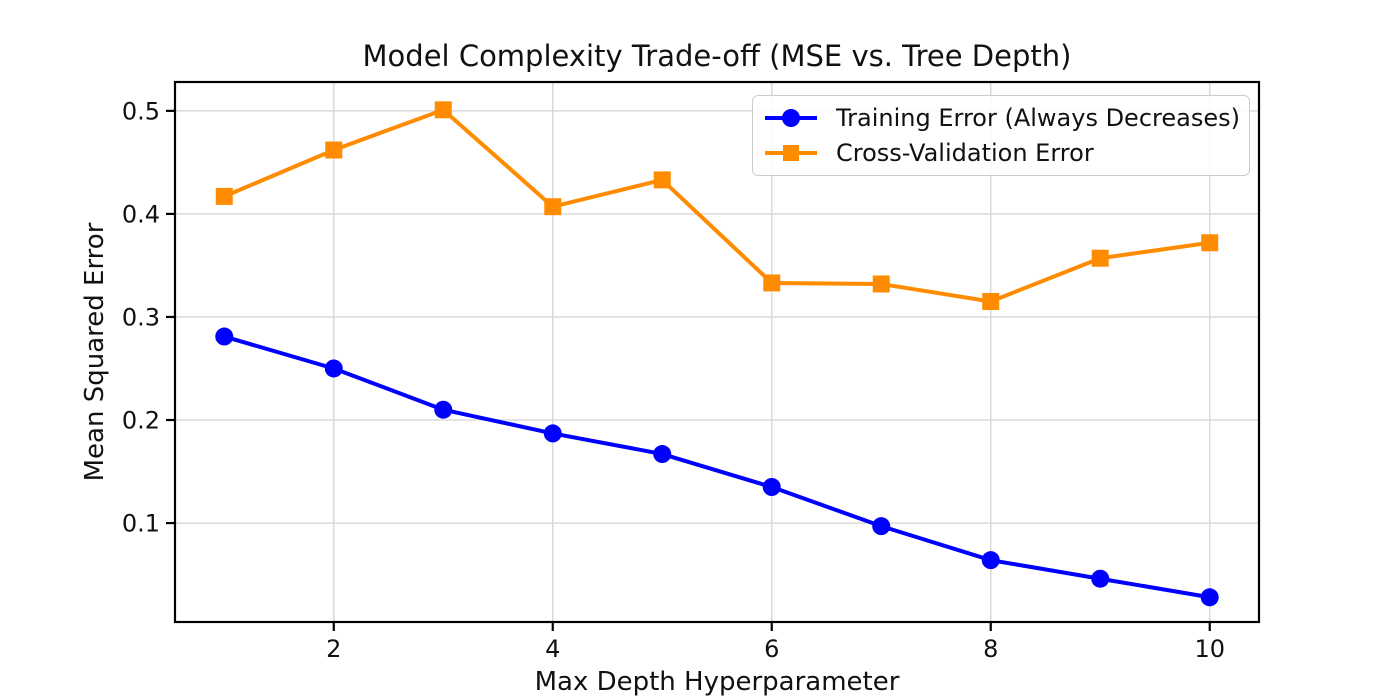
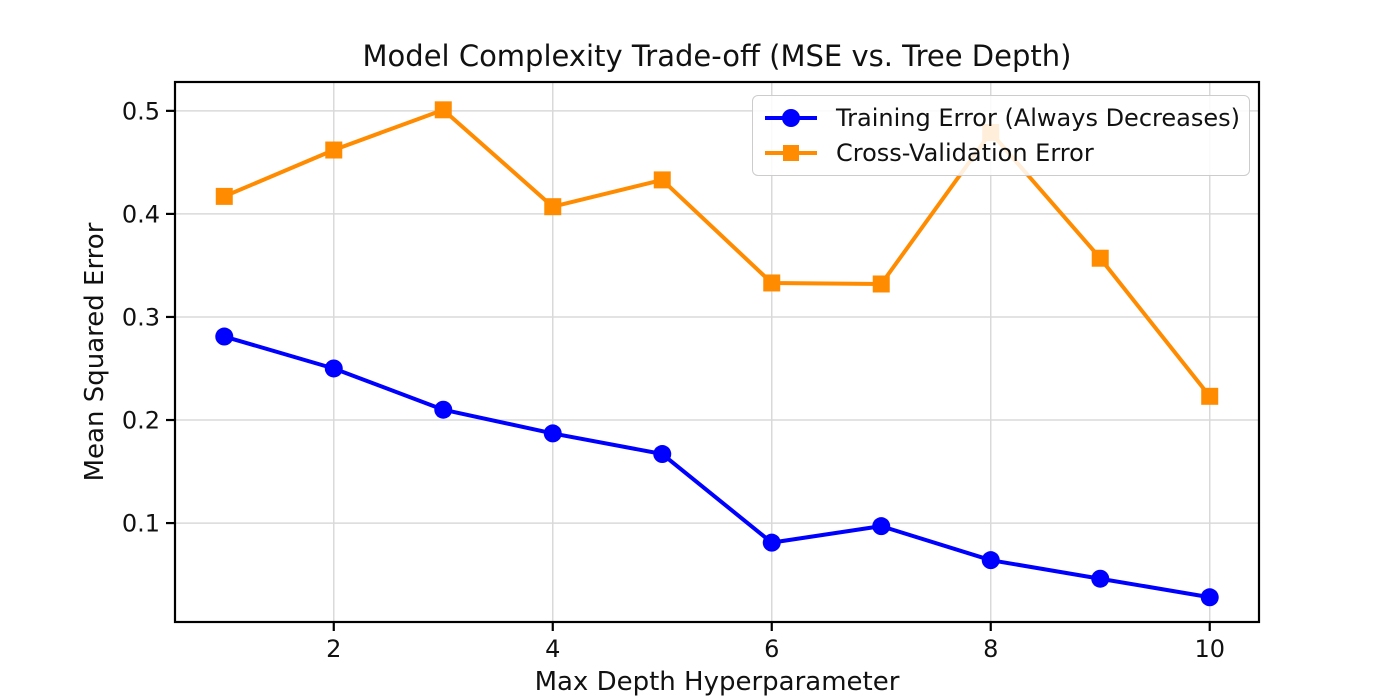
Training Error (Always Decreases)/6: 0.135 -> 0.081
Cross-Validation Error/8: 0.315 -> 0.479
Cross-Validation Error/10: 0.372 -> 0.223
